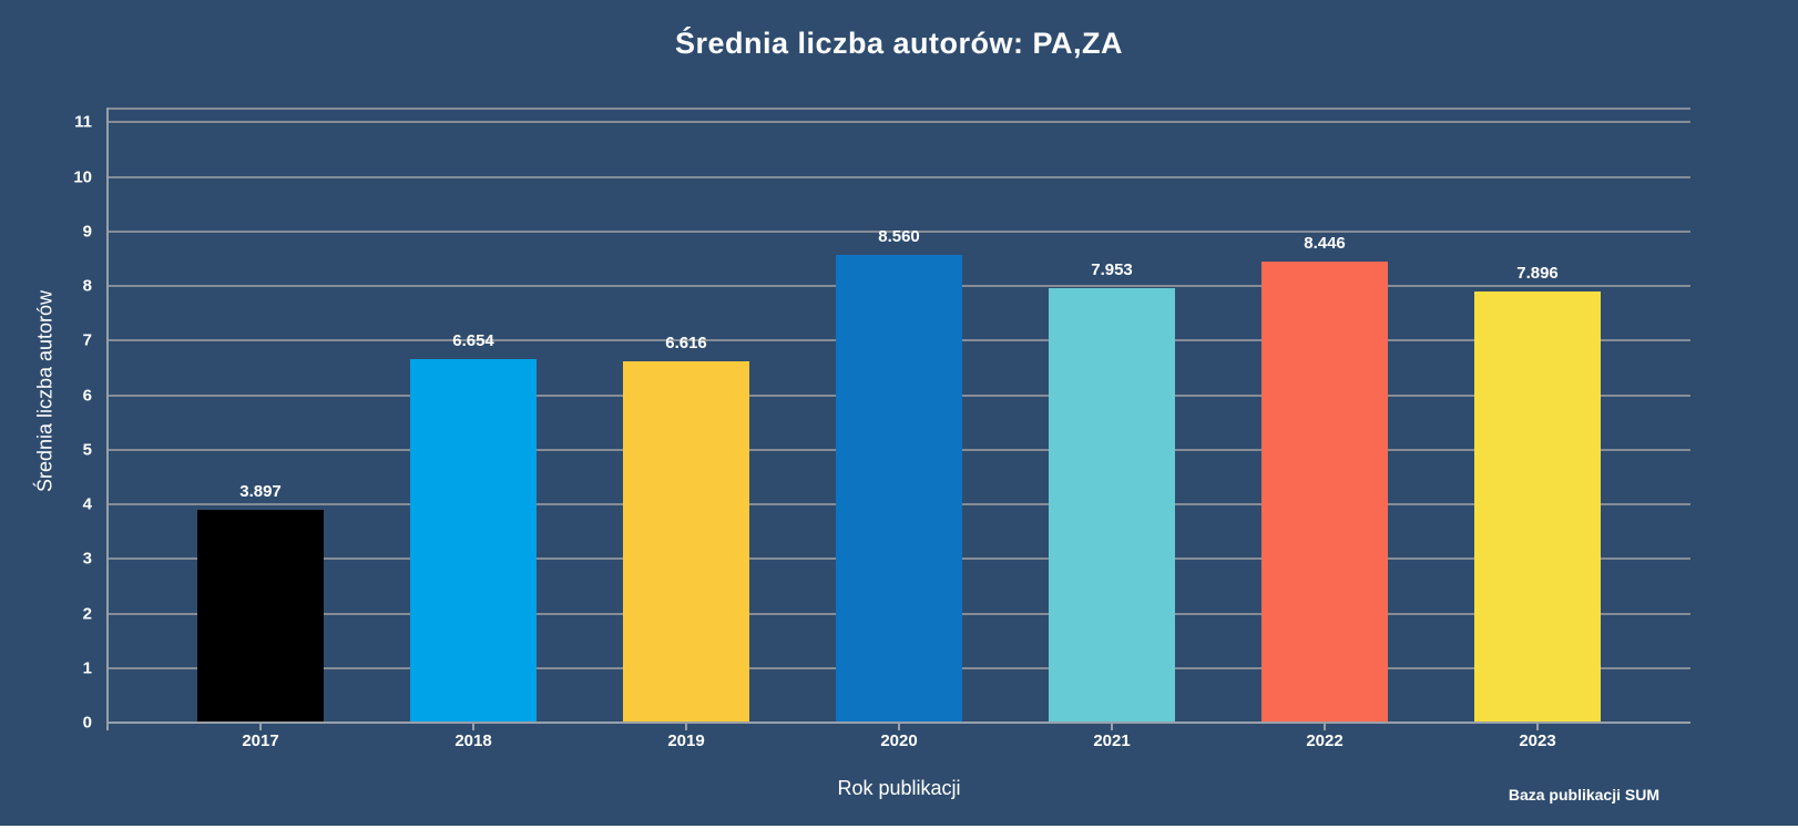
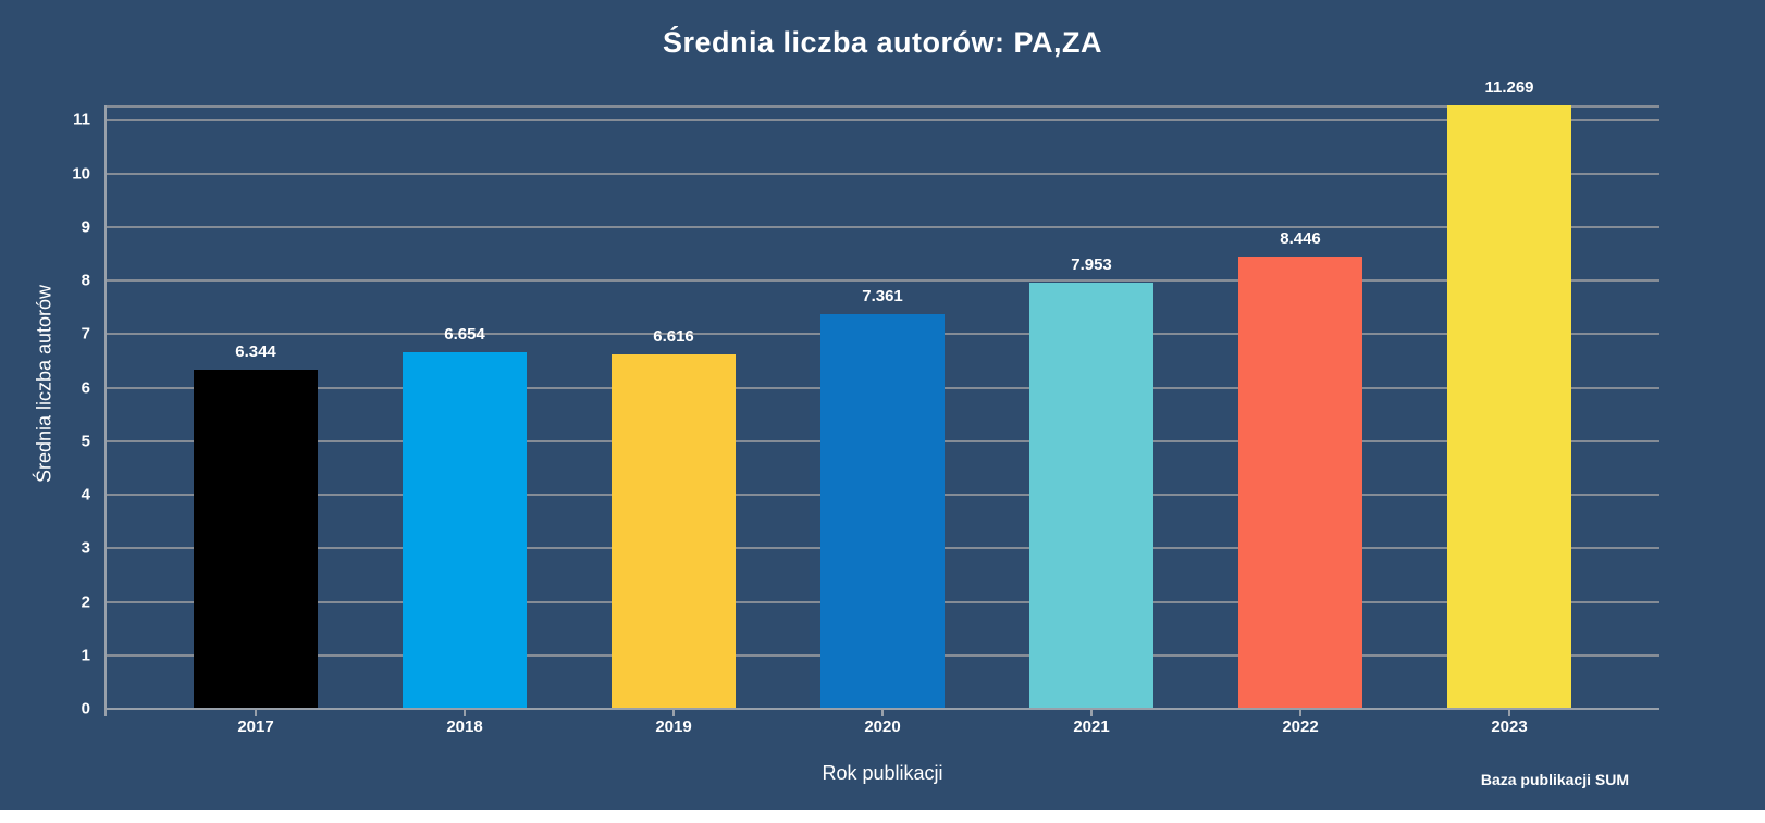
2017: 3.897 -> 6.344
2020: 8.560 -> 7.361
2023: 7.896 -> 11.269
